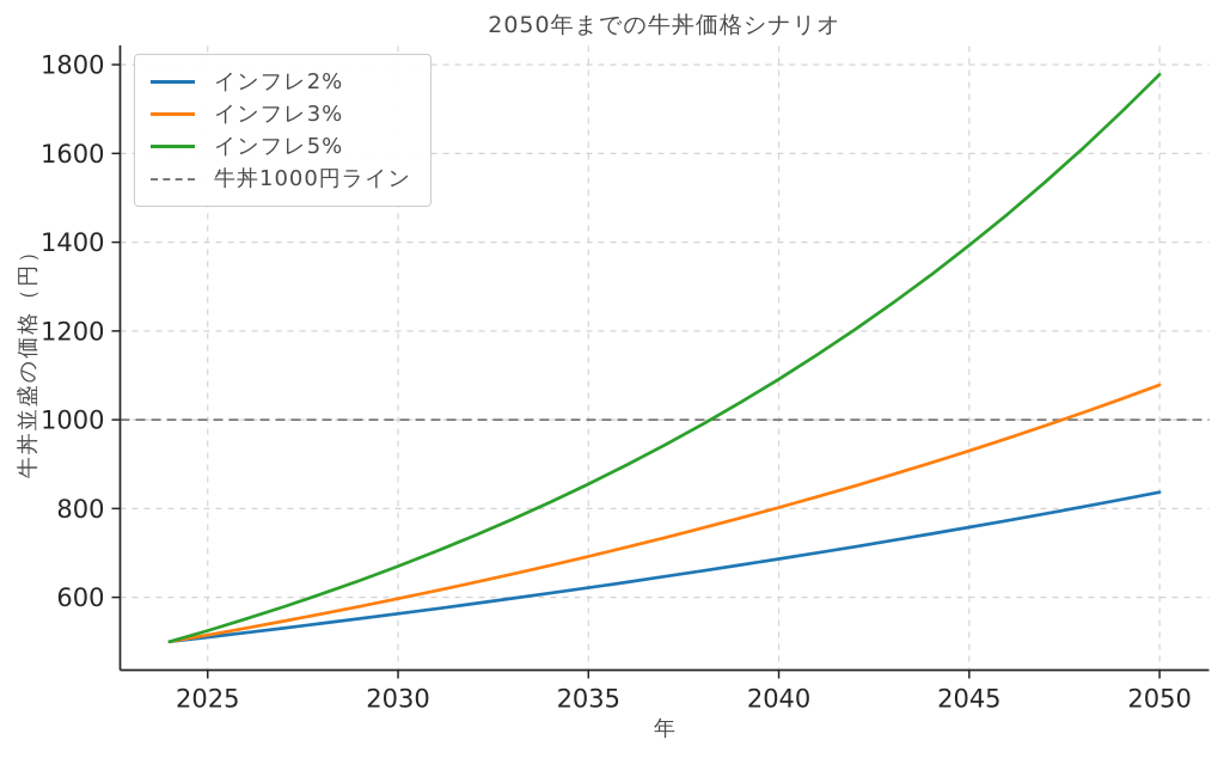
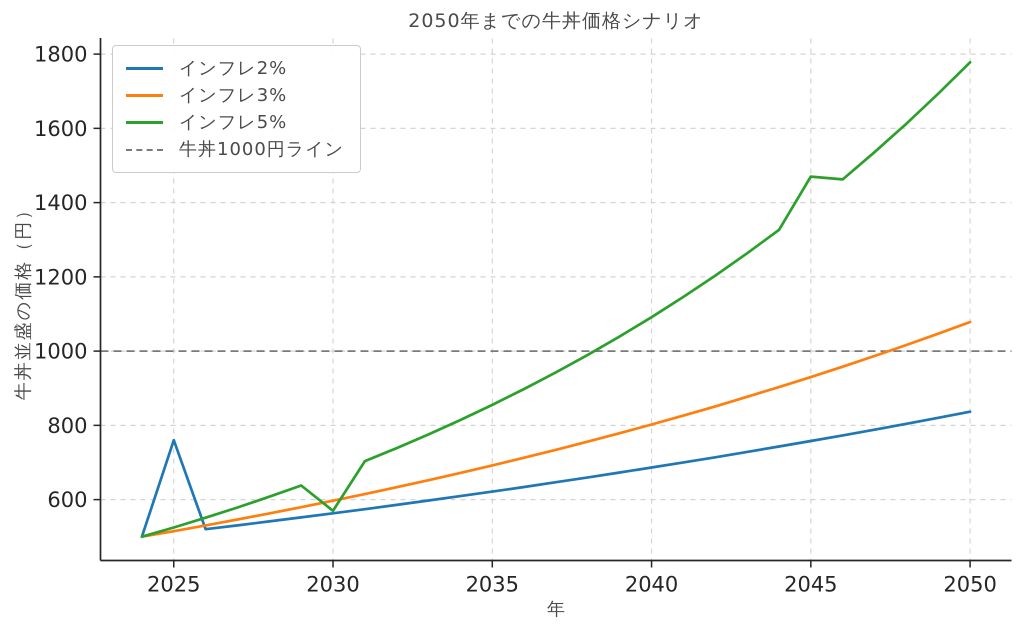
インフレ2%/2025: 510 -> 760
インフレ5%/2030: 670 -> 570
インフレ5%/2045: 1390 -> 1470
